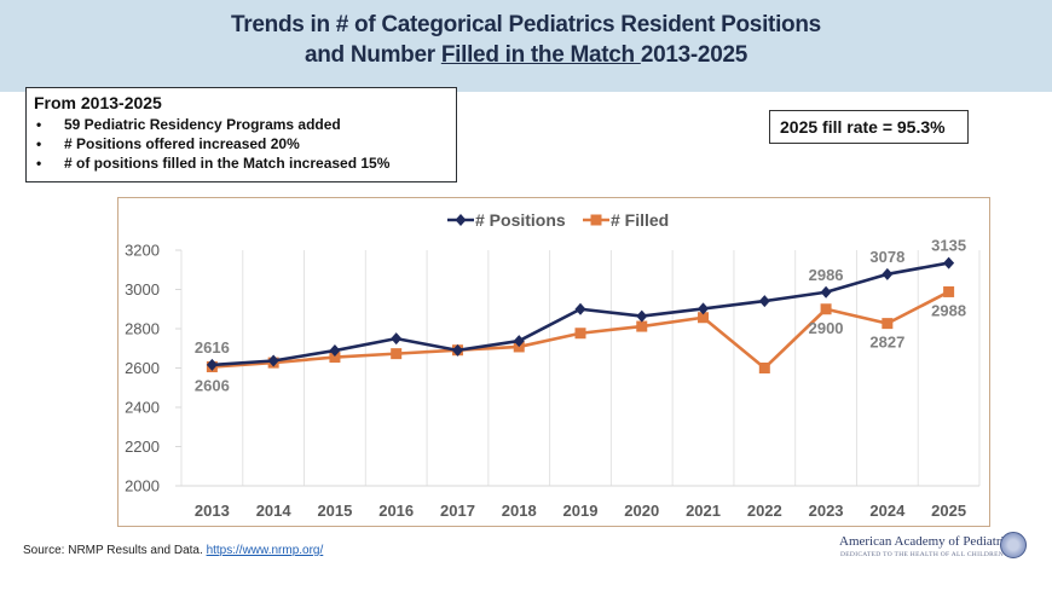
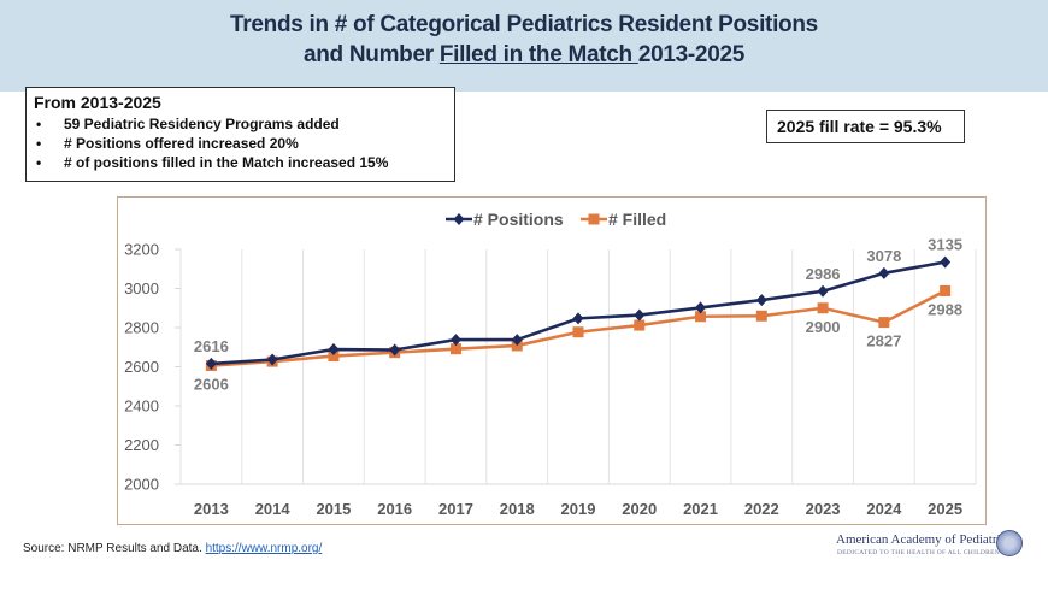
# Positions/2016: 2750 -> 2690
# Positions/2017: 2690 -> 2740
# Positions/2019: 2900 -> 2850
# Filled/2022: 2600 -> 2860
